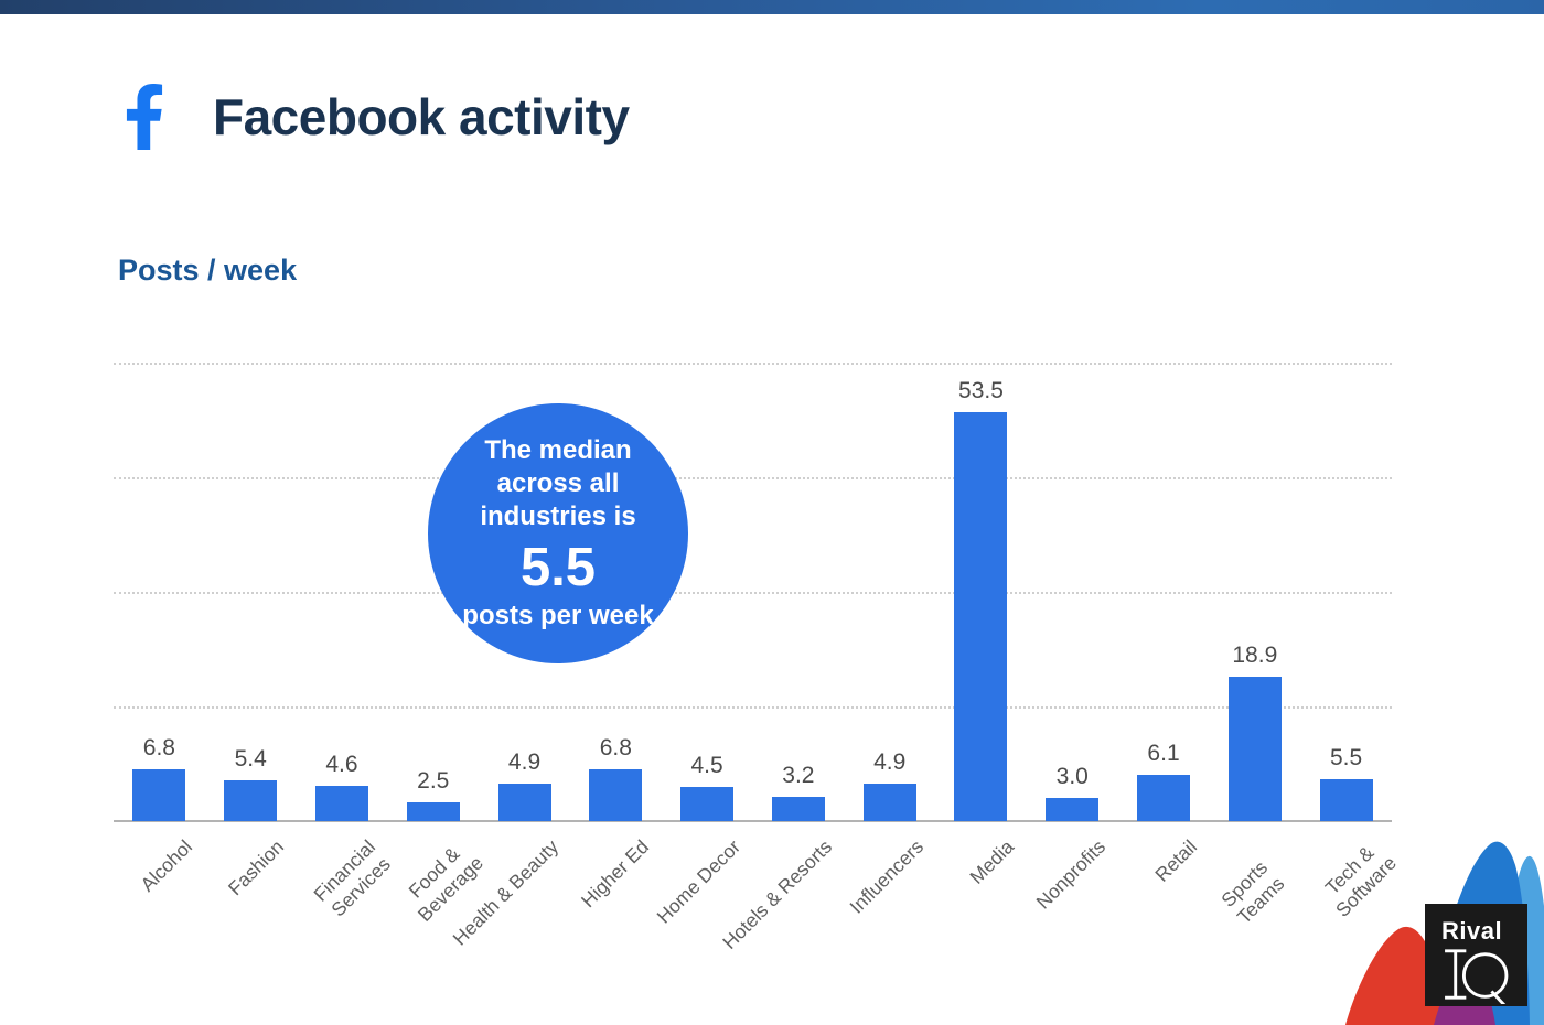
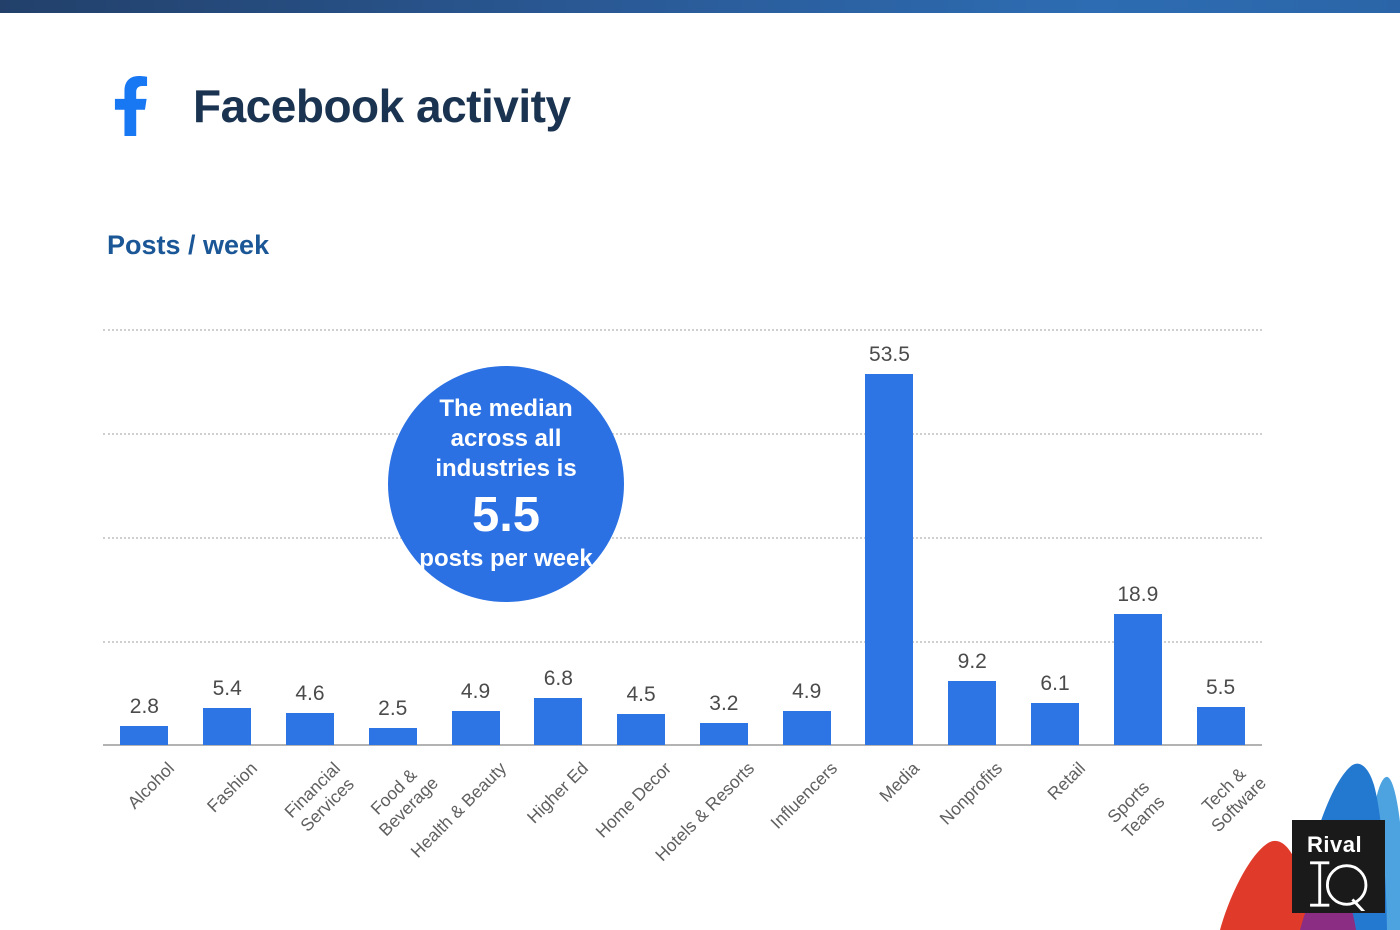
Alcohol: 6.8 -> 2.8
Nonprofits: 3.0 -> 9.2
